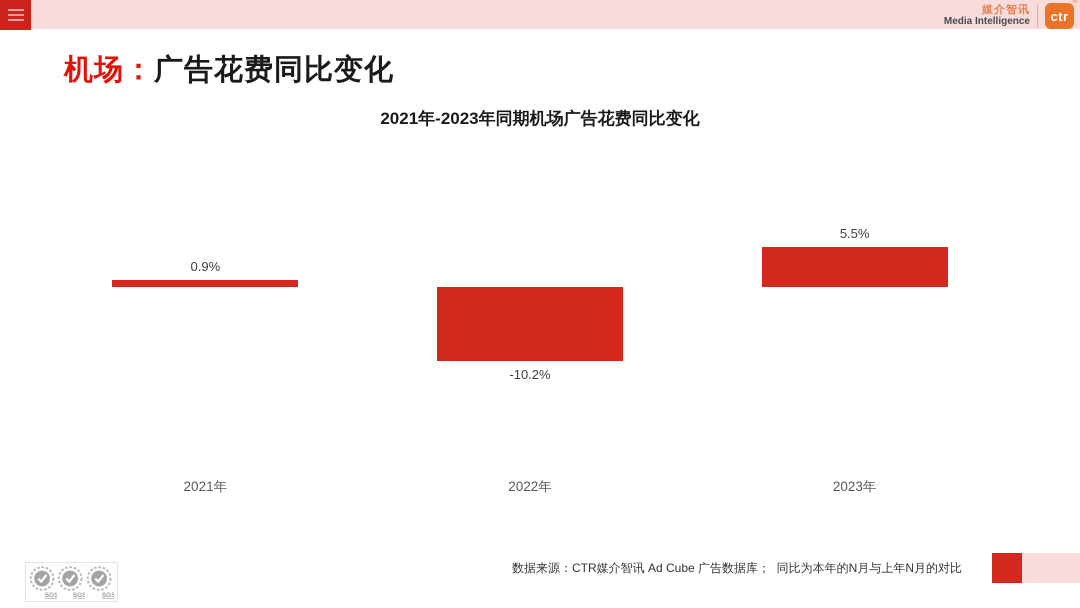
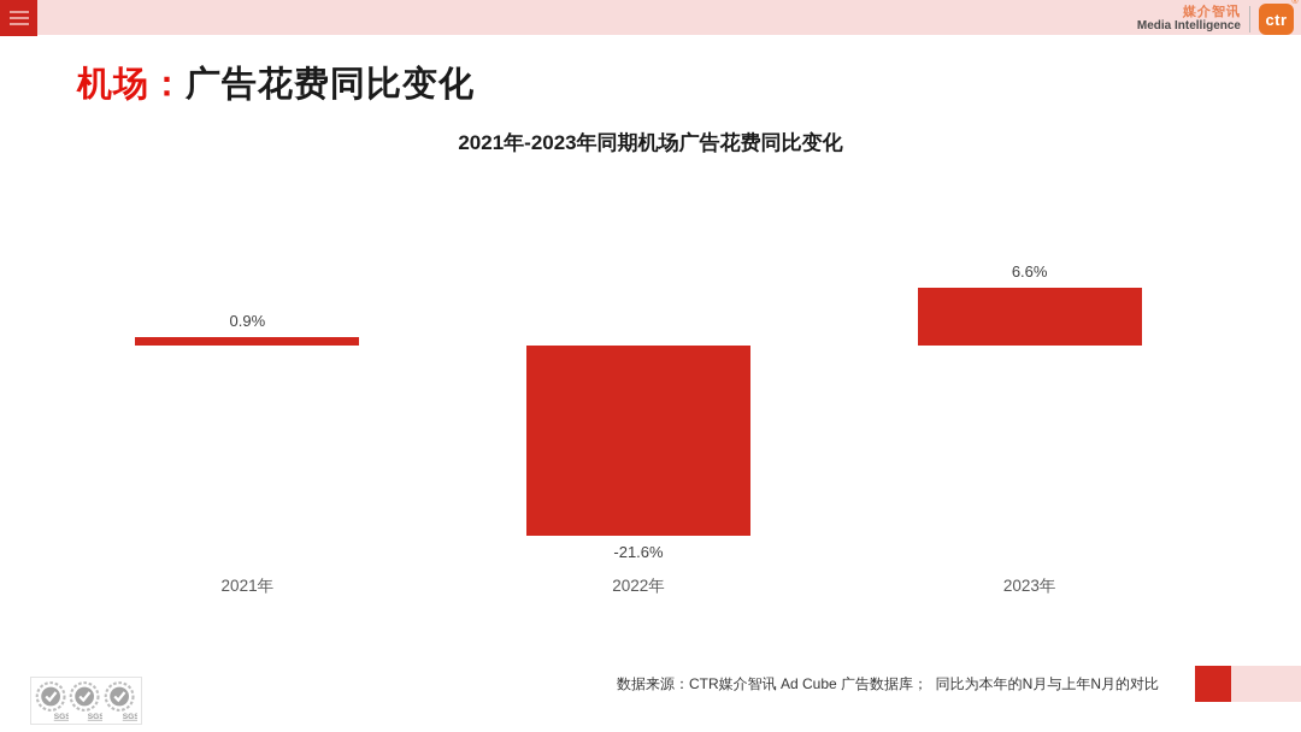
2022年: -10.2% -> -21.6%
2023年: 5.5% -> 6.6%
